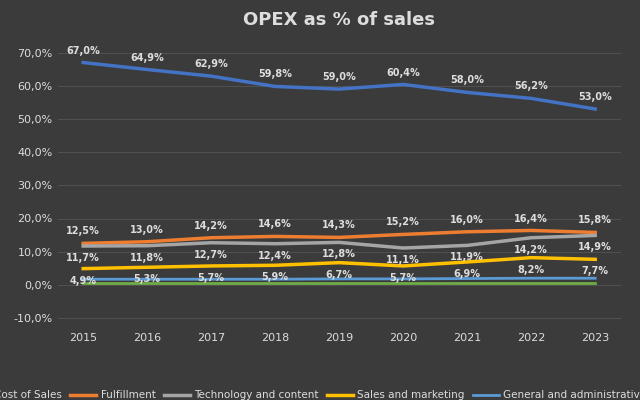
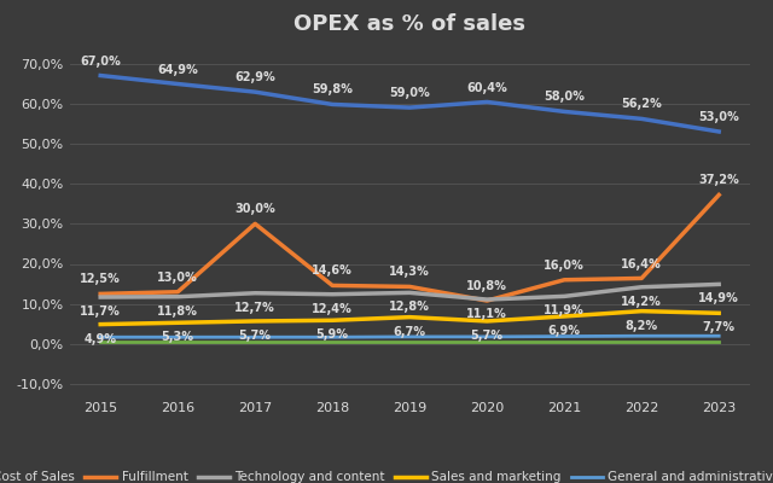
Fulfillment/2017: 14,2% -> 30,0%
Fulfillment/2020: 15,2% -> 10,8%
Fulfillment/2023: 15,8% -> 37,2%
